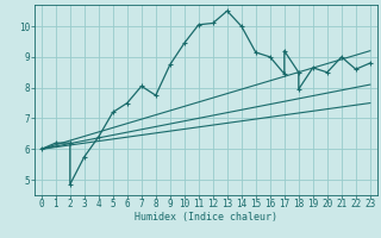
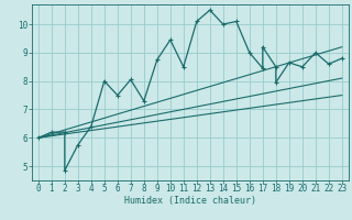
5: 7.20 -> 8.00
8: 7.75 -> 7.30
11: 10.05 -> 8.50
15: 9.15 -> 10.10
